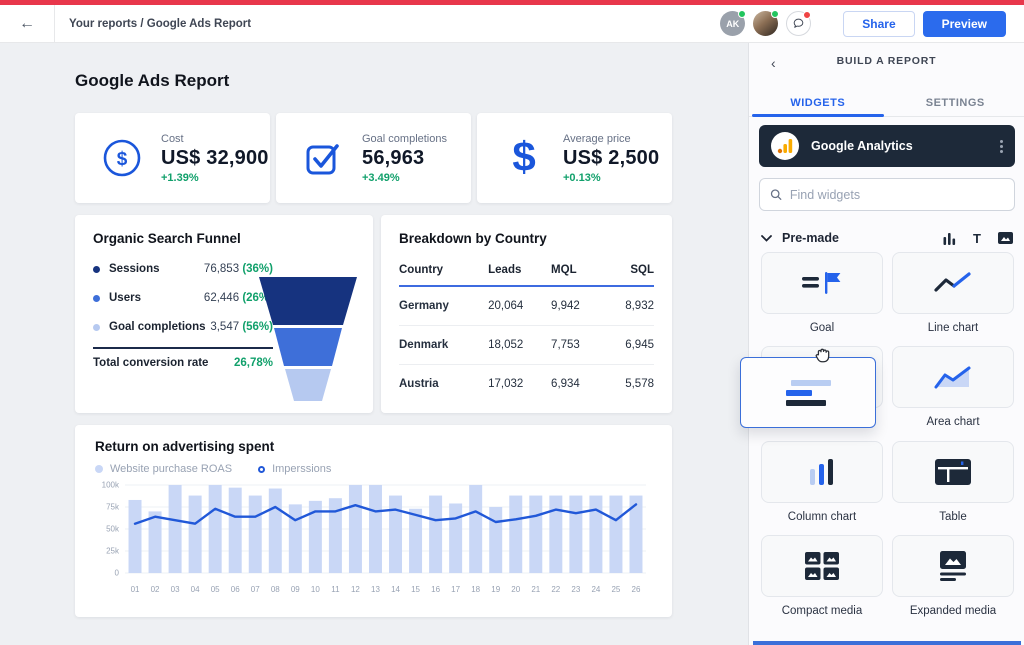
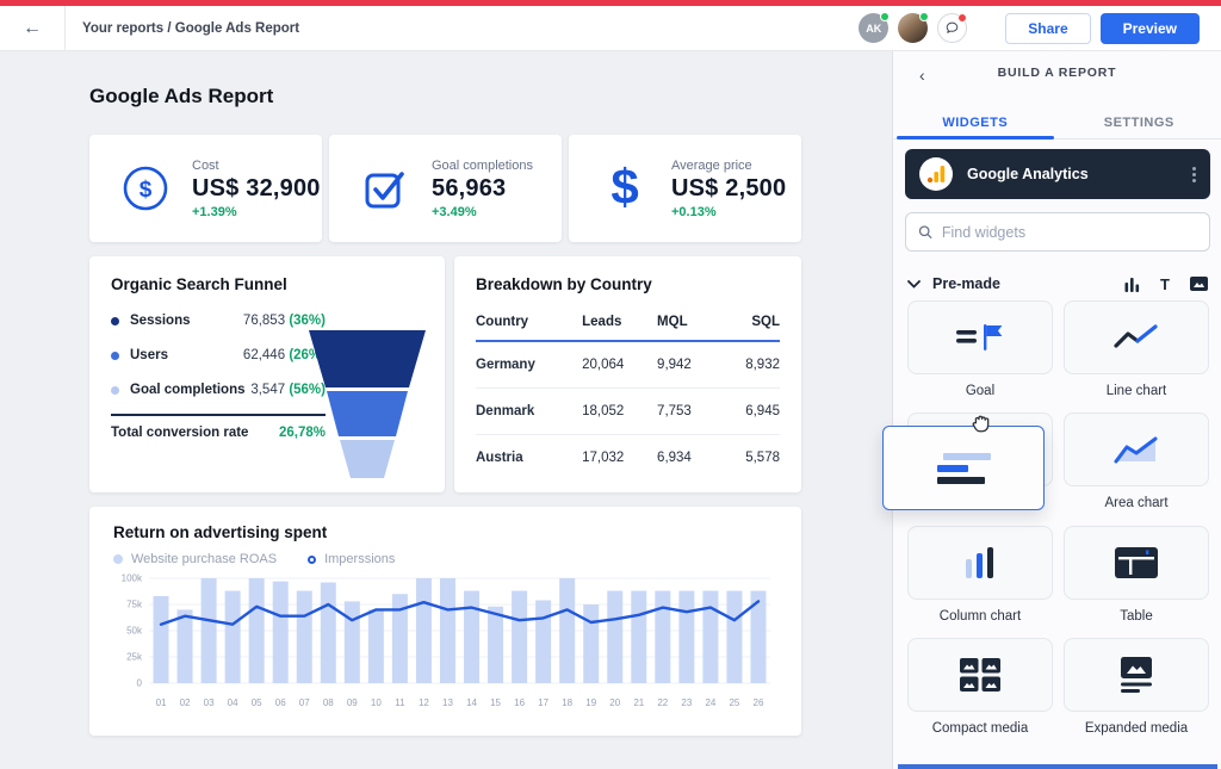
Website purchase ROAS/10: 80k -> 70k
